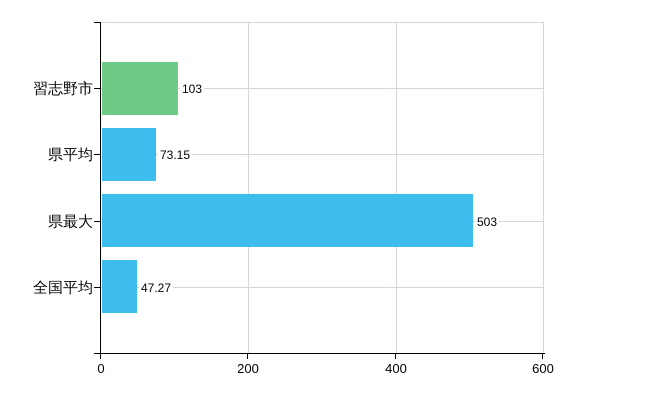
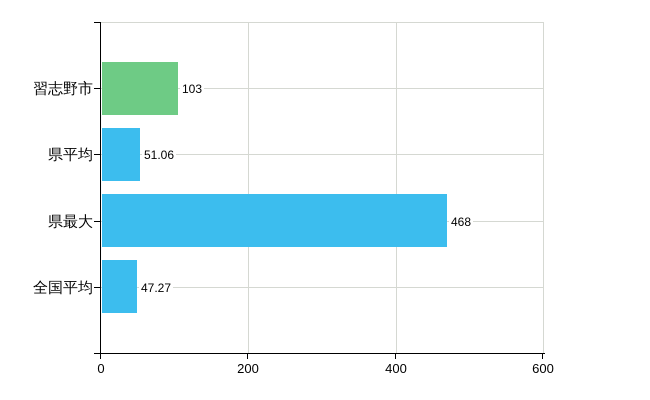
県平均: 73.15 -> 51.06
県最大: 503 -> 468
